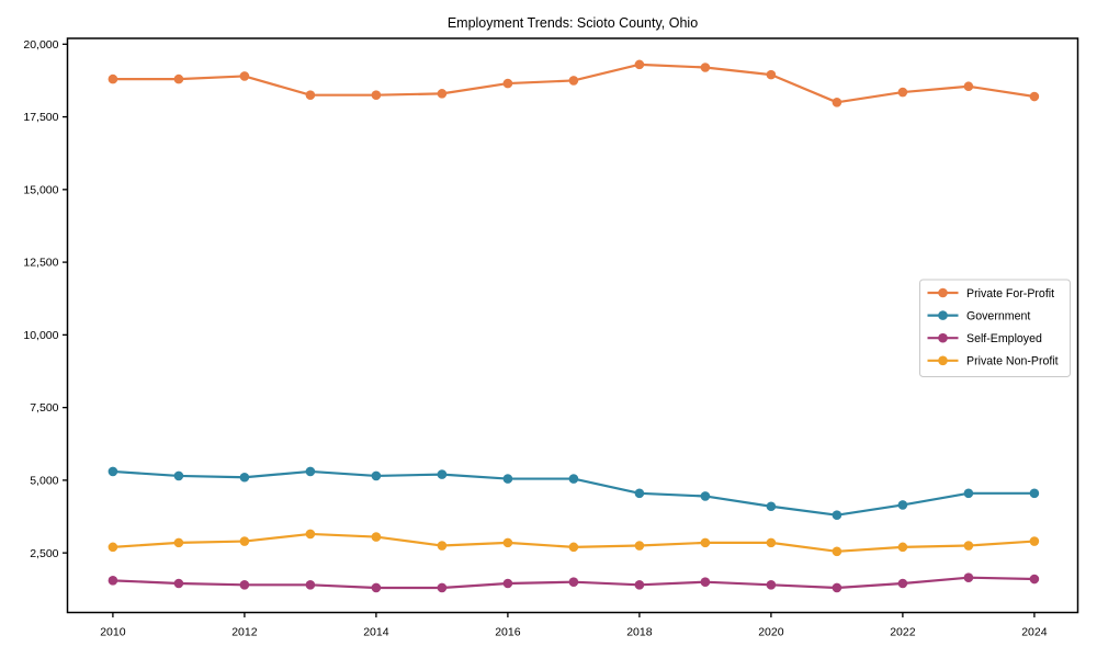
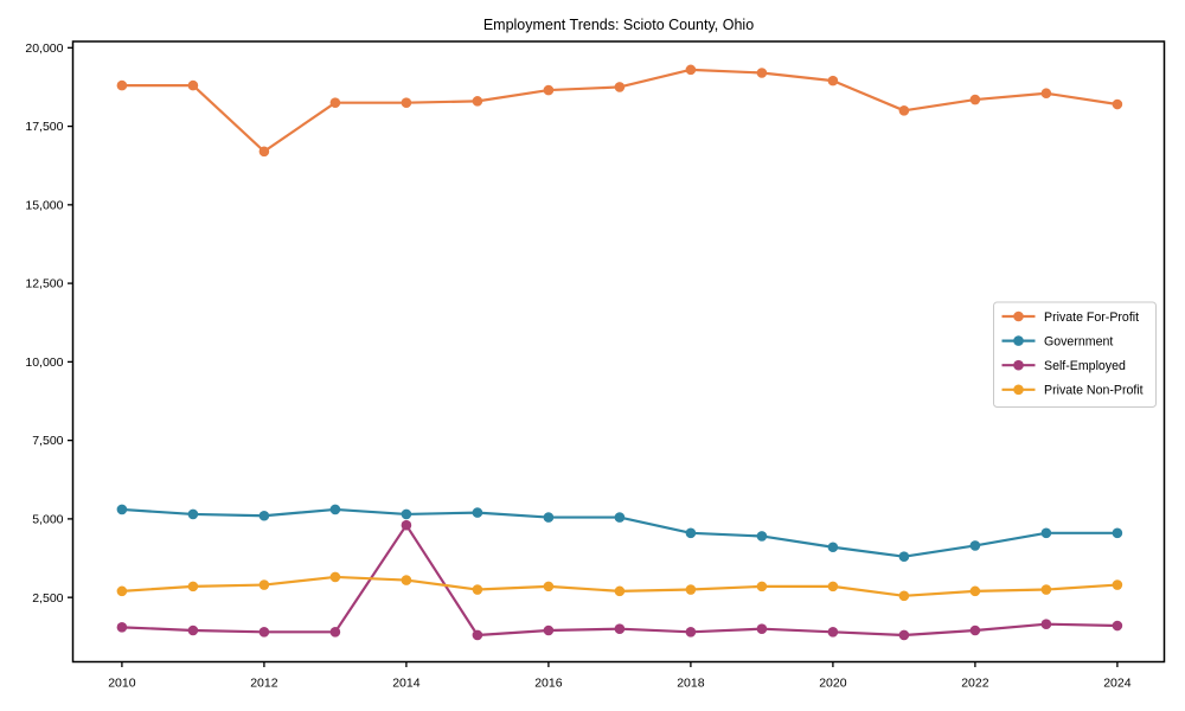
Private For-Profit/2012: 18900 -> 16700
Self-Employed/2014: 1300 -> 4800
